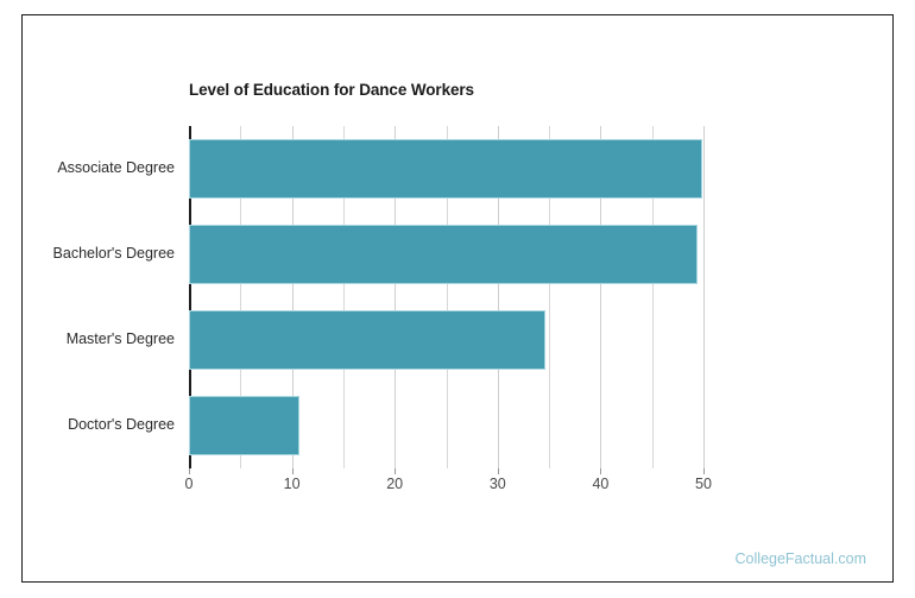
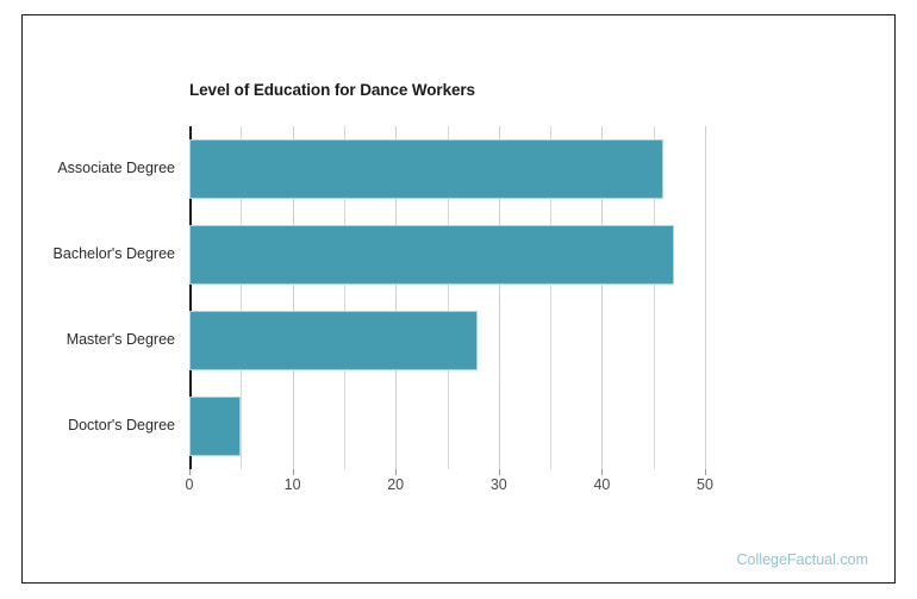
Associate Degree: 50 -> 46
Bachelor's Degree: 49 -> 47
Master's Degree: 35 -> 28
Doctor's Degree: 11 -> 5
